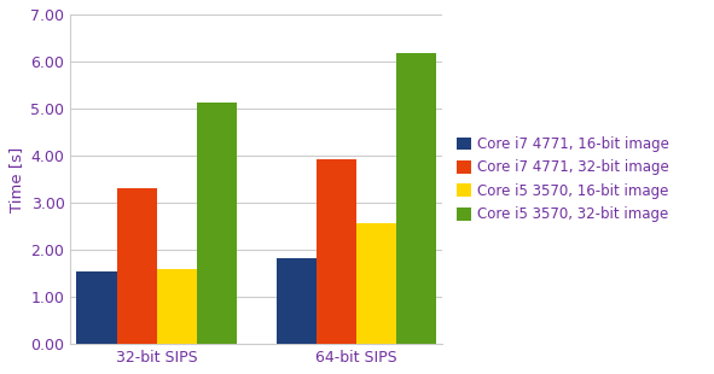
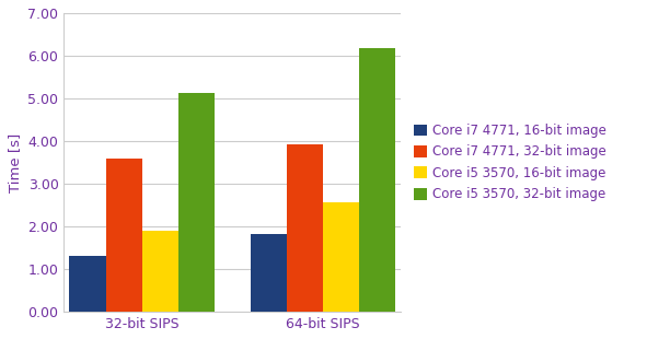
Core i7 4771, 16-bit image/32-bit SIPS: 1.55 -> 1.30
Core i7 4771, 32-bit image/32-bit SIPS: 3.30 -> 3.58
Core i5 3570, 16-bit image/32-bit SIPS: 1.60 -> 1.90
